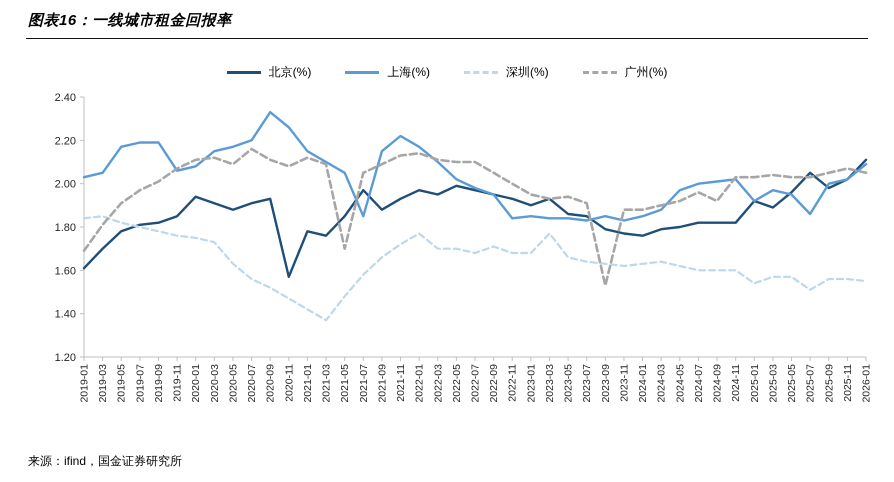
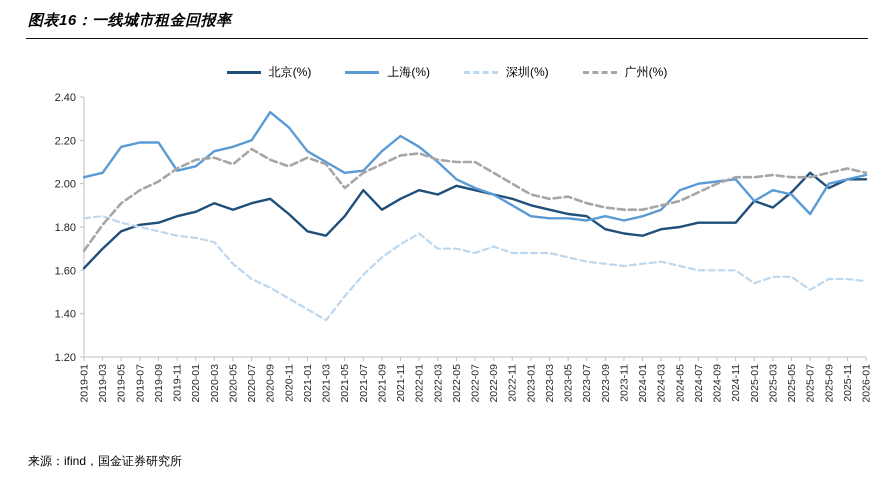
北京(%)/2020-01: 1.94 -> 1.87
北京(%)/2020-11: 1.57 -> 1.86
广州(%)/2021-05: 1.70 -> 1.98
上海(%)/2021-07: 1.85 -> 2.06
上海(%)/2022-11: 1.84 -> 1.90
北京(%)/2023-03: 1.93 -> 1.88
深圳(%)/2023-03: 1.77 -> 1.68
广州(%)/2023-09: 1.53 -> 1.89
广州(%)/2024-09: 1.92 -> 2.00
北京(%)/2026-01: 2.11 -> 2.02
上海(%)/2026-01: 2.09 -> 2.04
